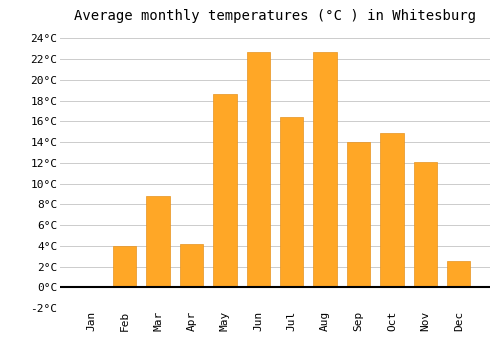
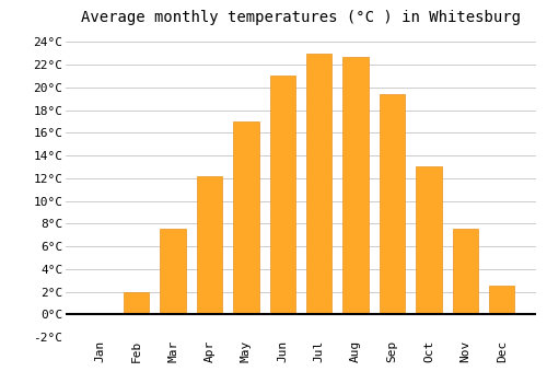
Feb: 4.0°C -> 2.0°C
Mar: 8.8°C -> 7.5°C
Apr: 4.2°C -> 12.2°C
May: 18.6°C -> 17.0°C
Jun: 22.7°C -> 21.0°C
Jul: 16.4°C -> 23.0°C
Sep: 14.0°C -> 19.4°C
Oct: 14.9°C -> 13.0°C
Nov: 12.1°C -> 7.5°C
